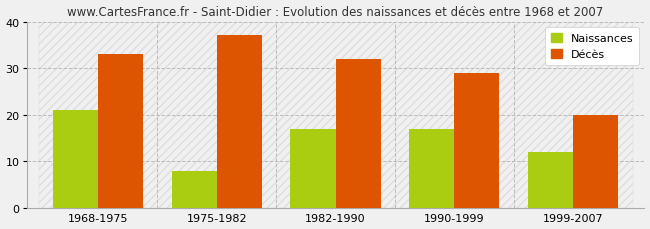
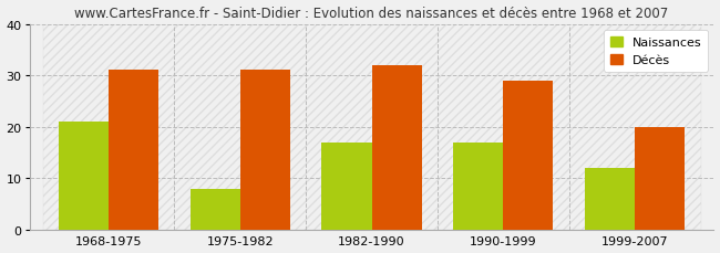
Décès/1968-1975: 33 -> 31
Décès/1975-1982: 37 -> 31
